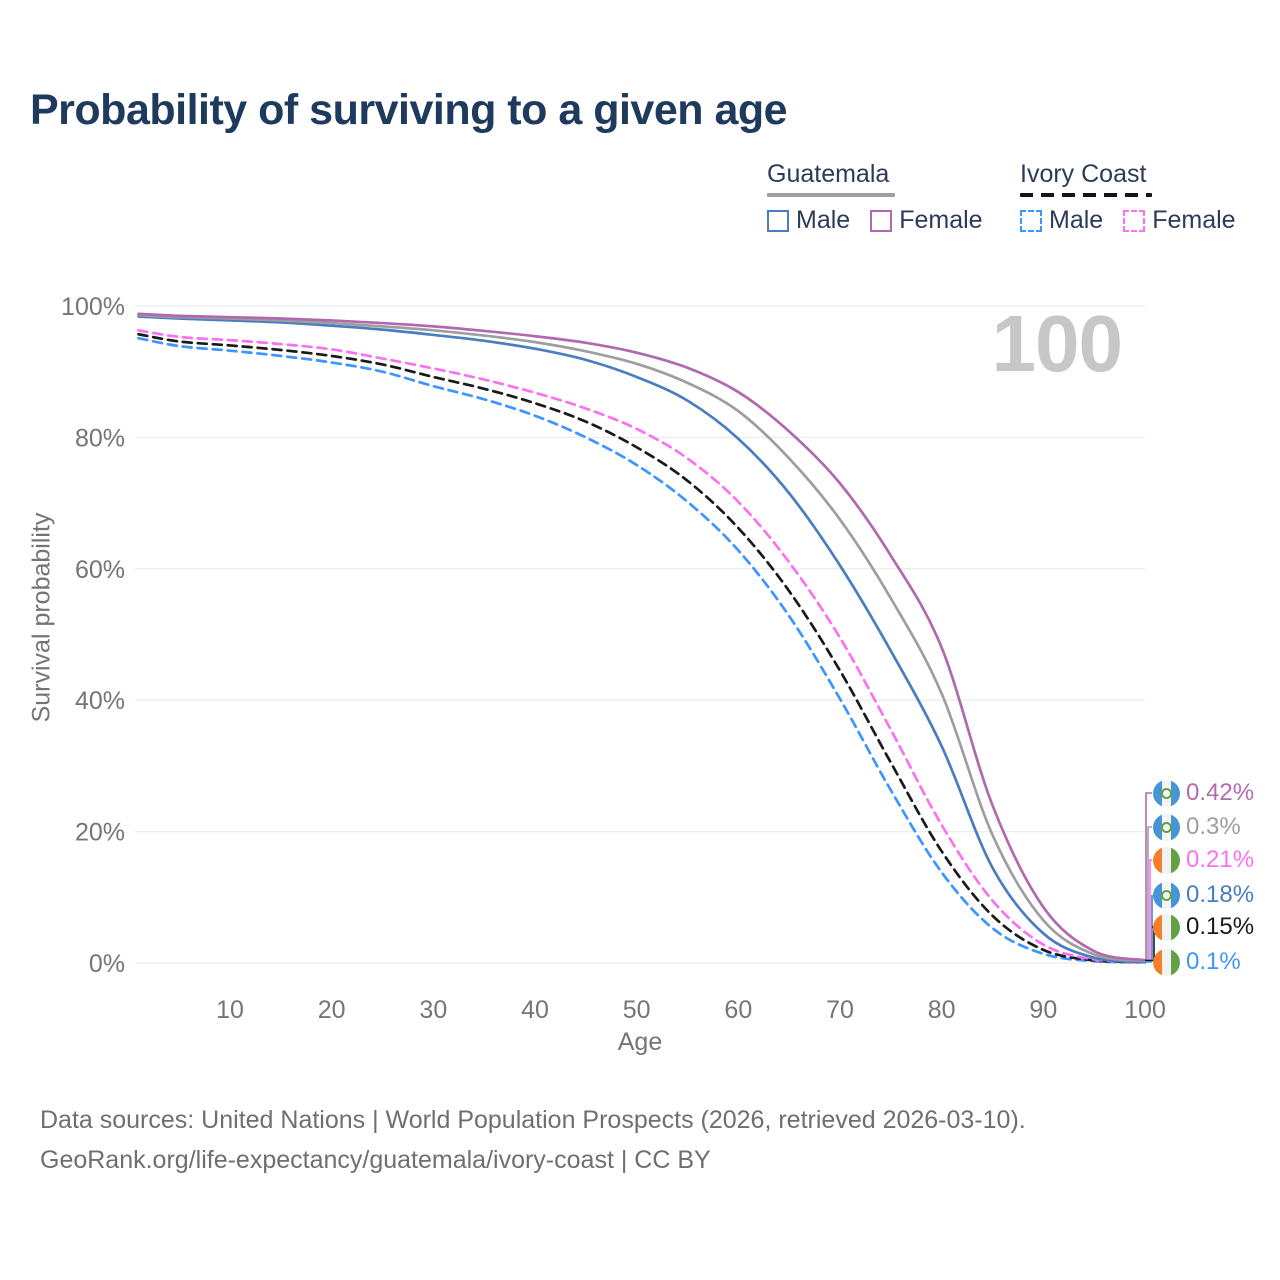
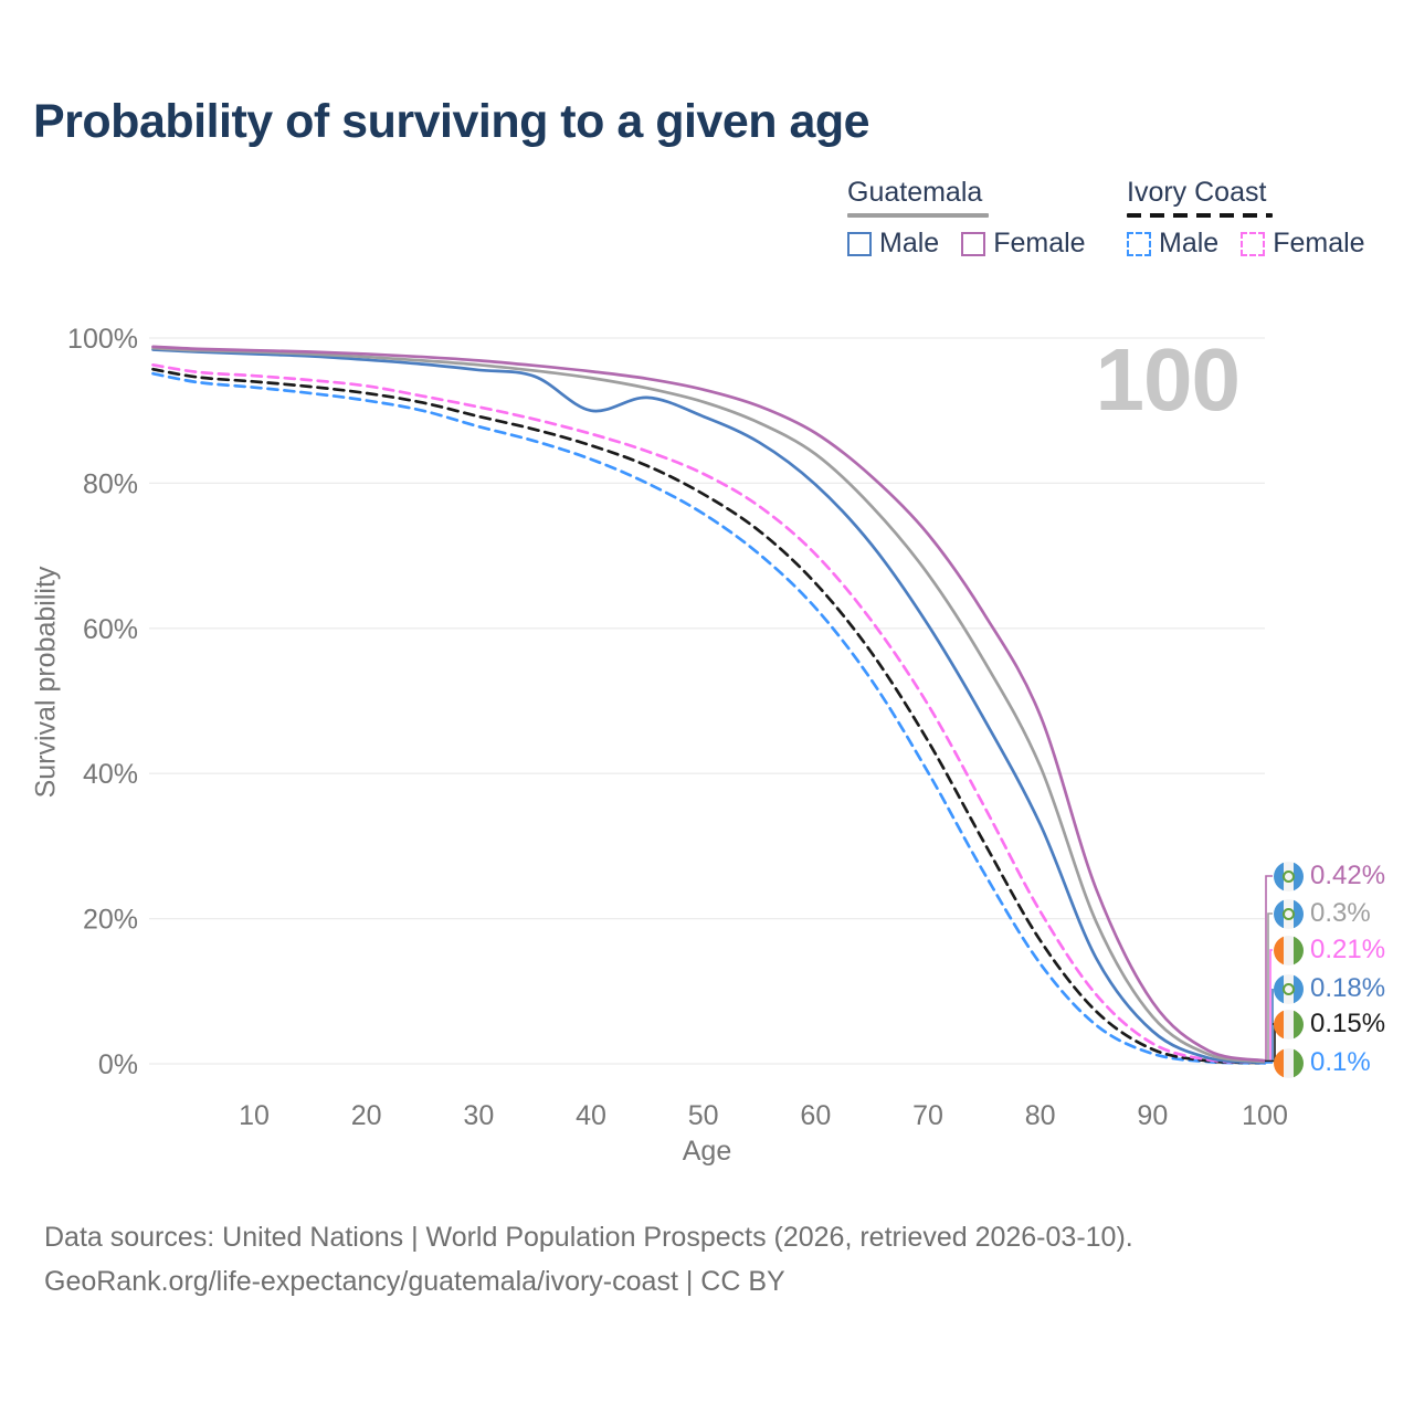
Guatemala Male/40: 94% -> 90%
